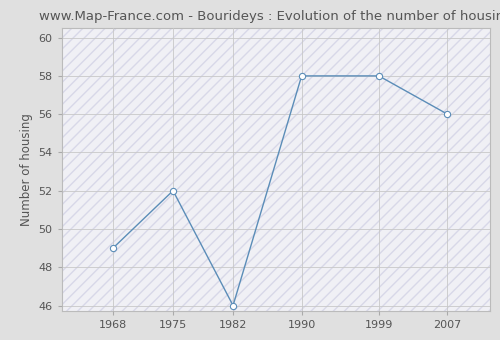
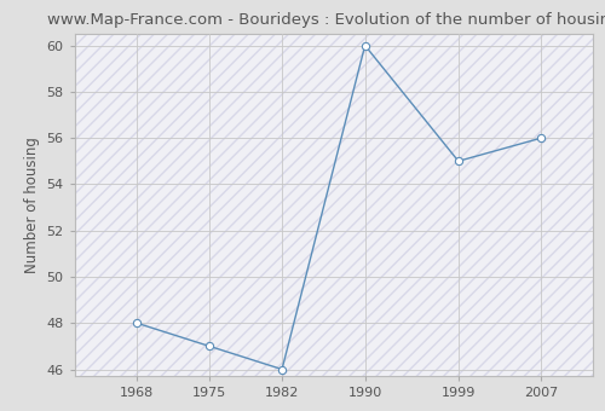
1968: 49 -> 48
1975: 52 -> 47
1990: 58 -> 60
1999: 58 -> 55
